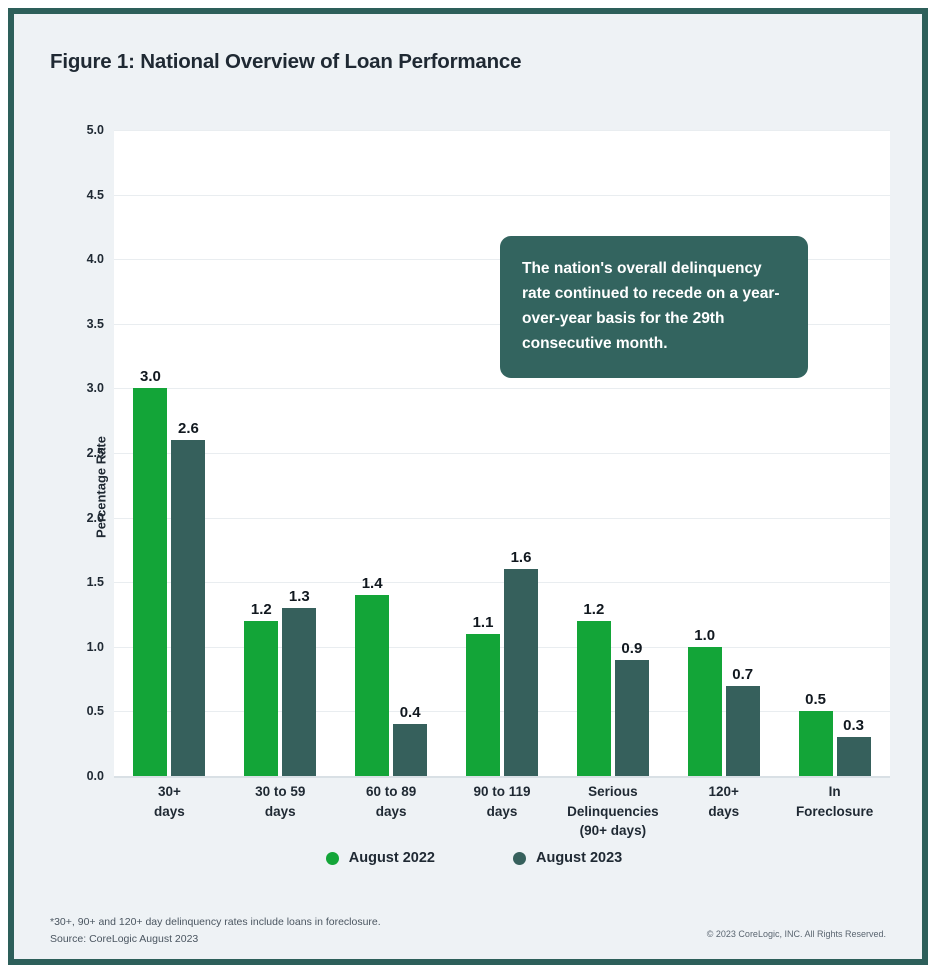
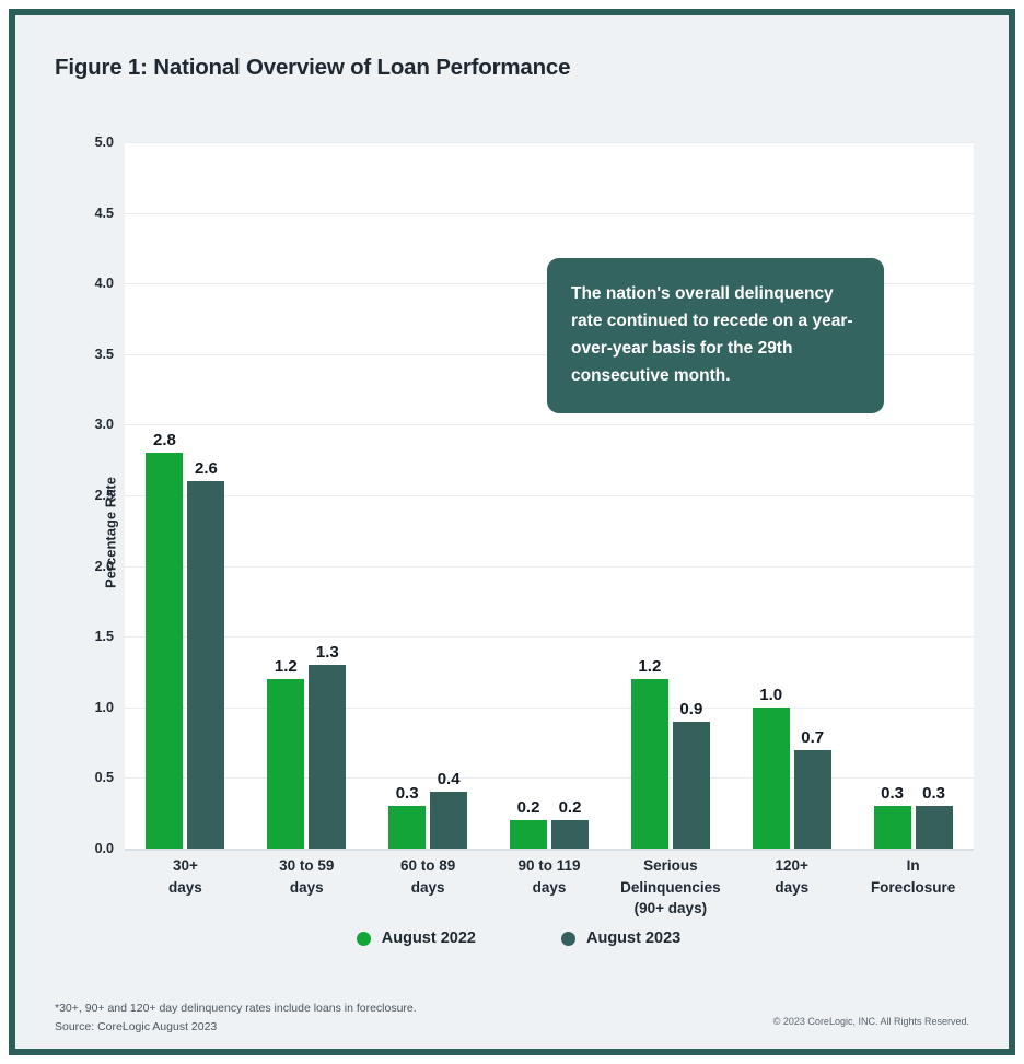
August 2022/30+ days: 3.0 -> 2.8
August 2022/60 to 89 days: 1.4 -> 0.3
August 2022/90 to 119 days: 1.1 -> 0.2
August 2023/90 to 119 days: 1.6 -> 0.2
August 2022/In Foreclosure: 0.5 -> 0.3
